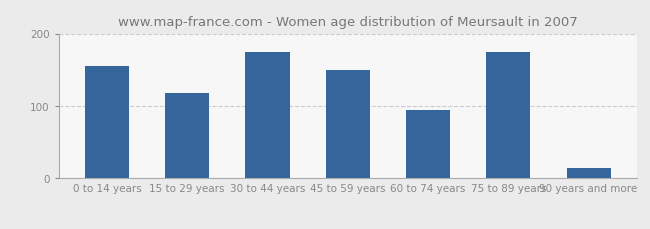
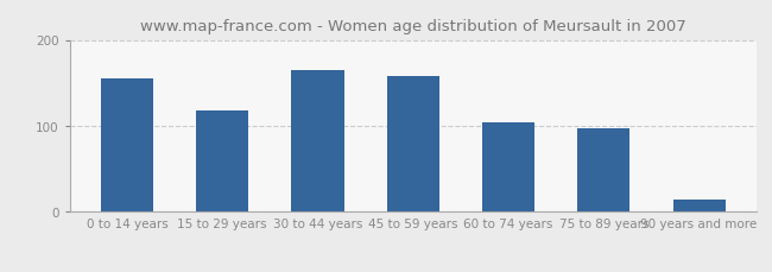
30 to 44 years: 174 -> 165
45 to 59 years: 150 -> 158
60 to 74 years: 94 -> 104
75 to 89 years: 174 -> 97
